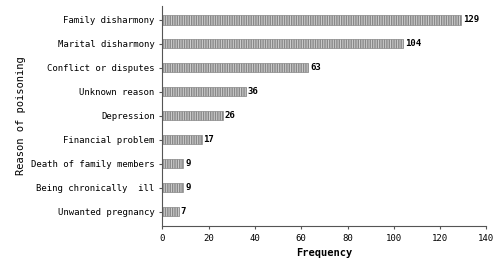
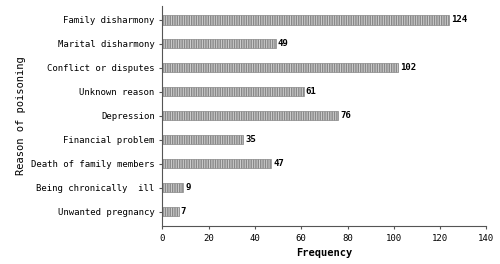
Family disharmony: 129 -> 124
Marital disharmony: 104 -> 49
Conflict or disputes: 63 -> 102
Unknown reason: 36 -> 61
Depression: 26 -> 76
Financial problem: 17 -> 35
Death of family members: 9 -> 47
